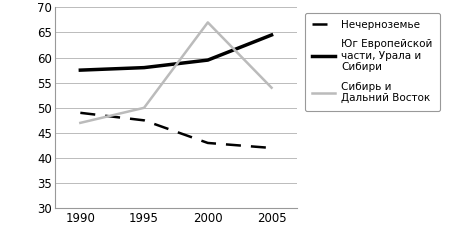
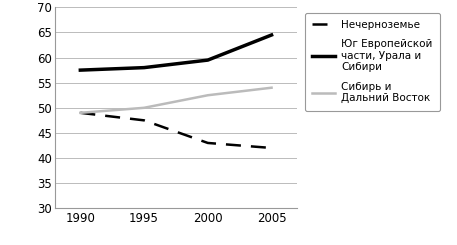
Сибирь и Дальний Восток/1990: 47.0 -> 49.0
Сибирь и Дальний Восток/2000: 67.0 -> 52.5
